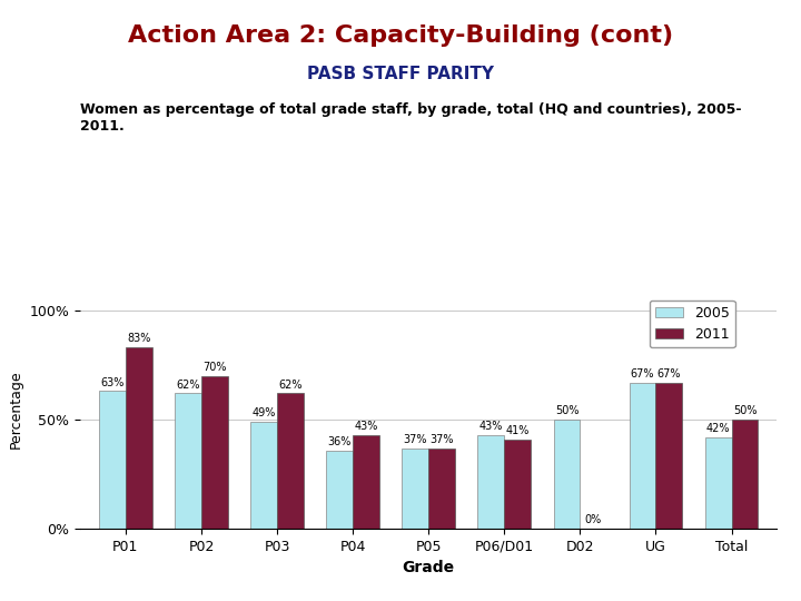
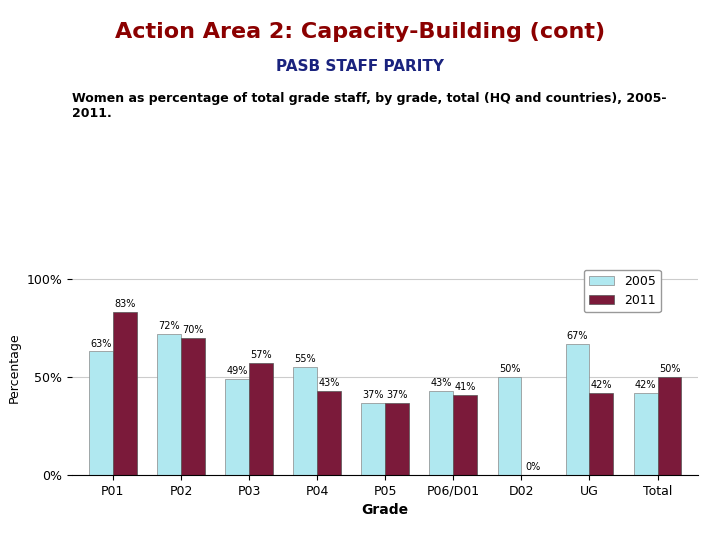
2005/P02: 62% -> 72%
2011/P03: 62% -> 57%
2005/P04: 36% -> 55%
2011/UG: 67% -> 42%
